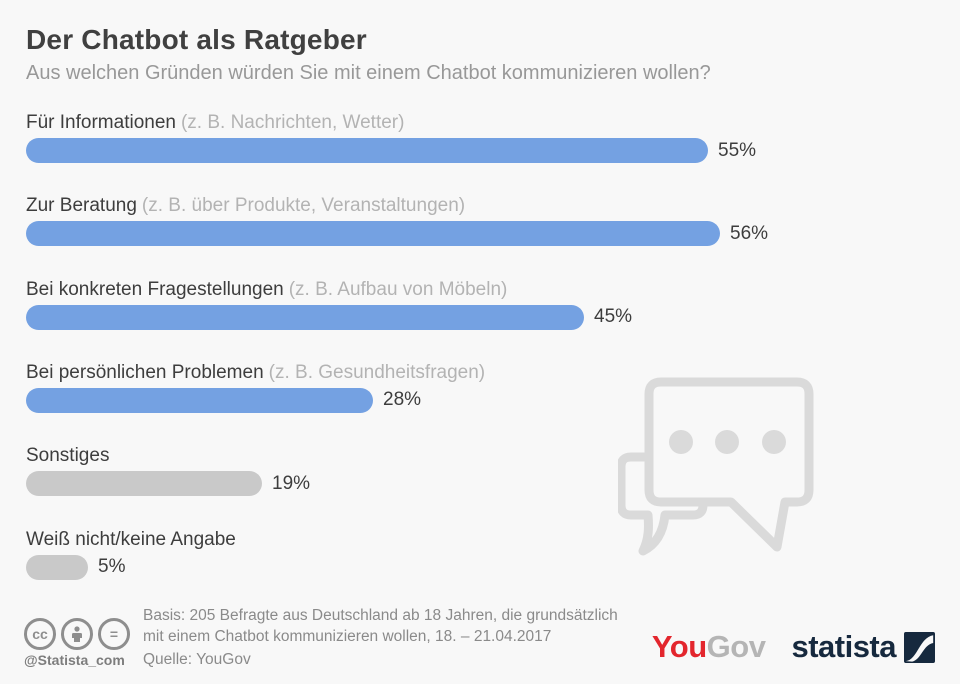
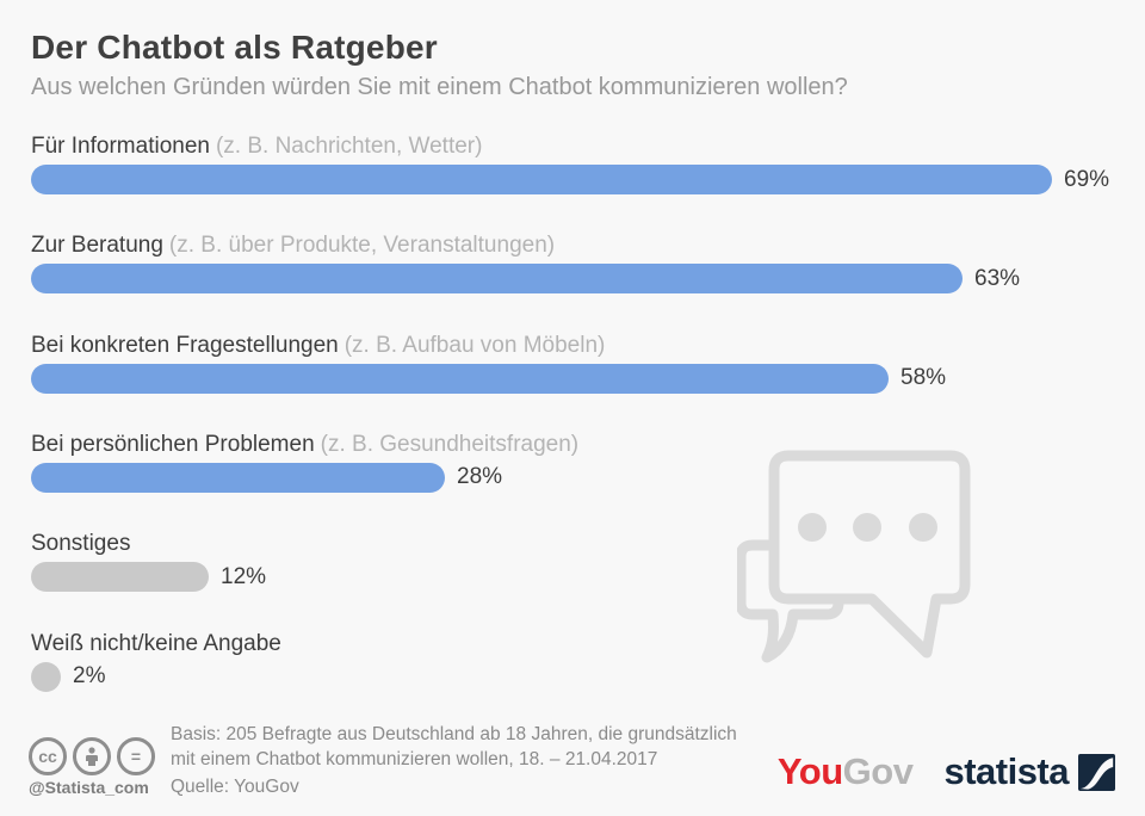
Für Informationen: 55% -> 69%
Zur Beratung: 56% -> 63%
Bei konkreten Fragestellungen: 45% -> 58%
Sonstiges: 19% -> 12%
Weiß nicht/keine Angabe: 5% -> 2%
